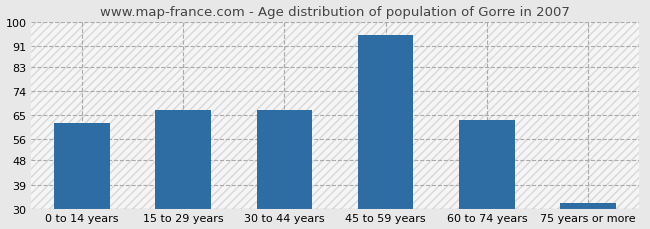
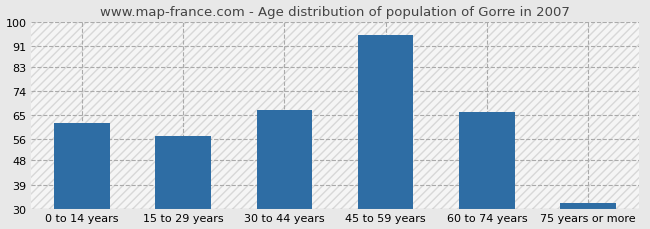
15 to 29 years: 67 -> 57
60 to 74 years: 63 -> 66
